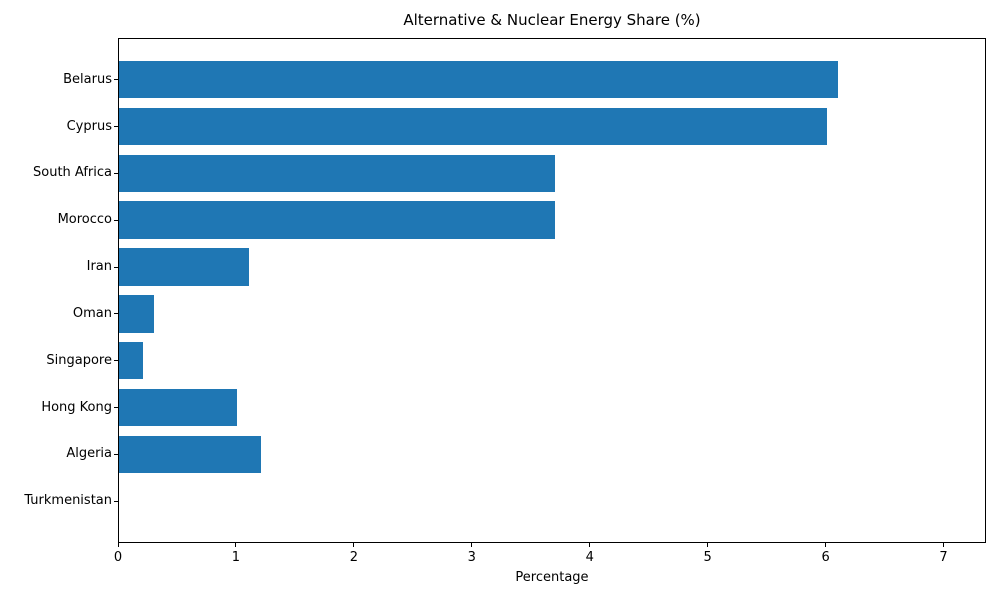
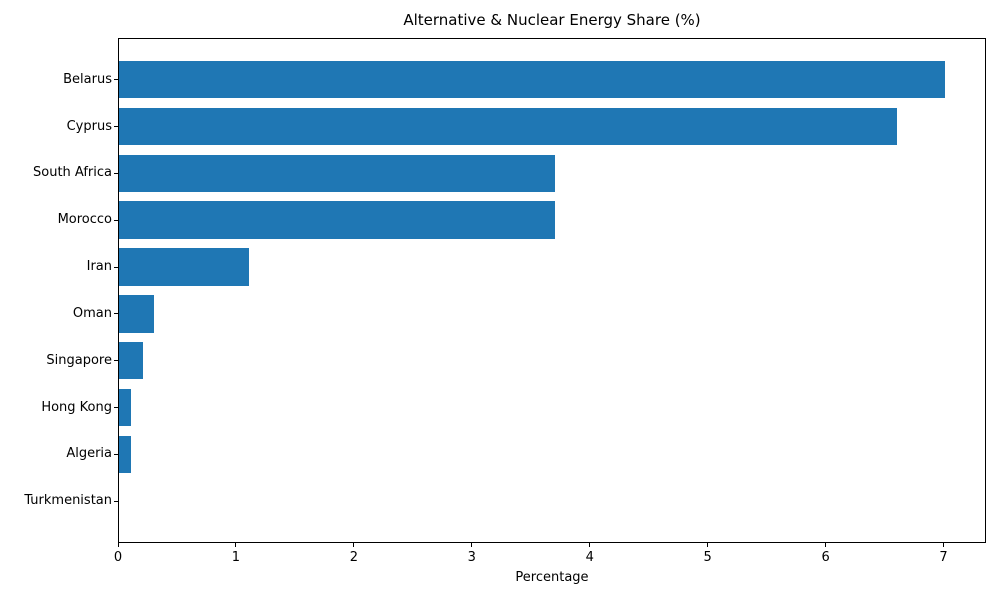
Belarus: 6.1 -> 7.0
Cyprus: 6.0 -> 6.6
Hong Kong: 1.0 -> 0.1
Algeria: 1.2 -> 0.1
